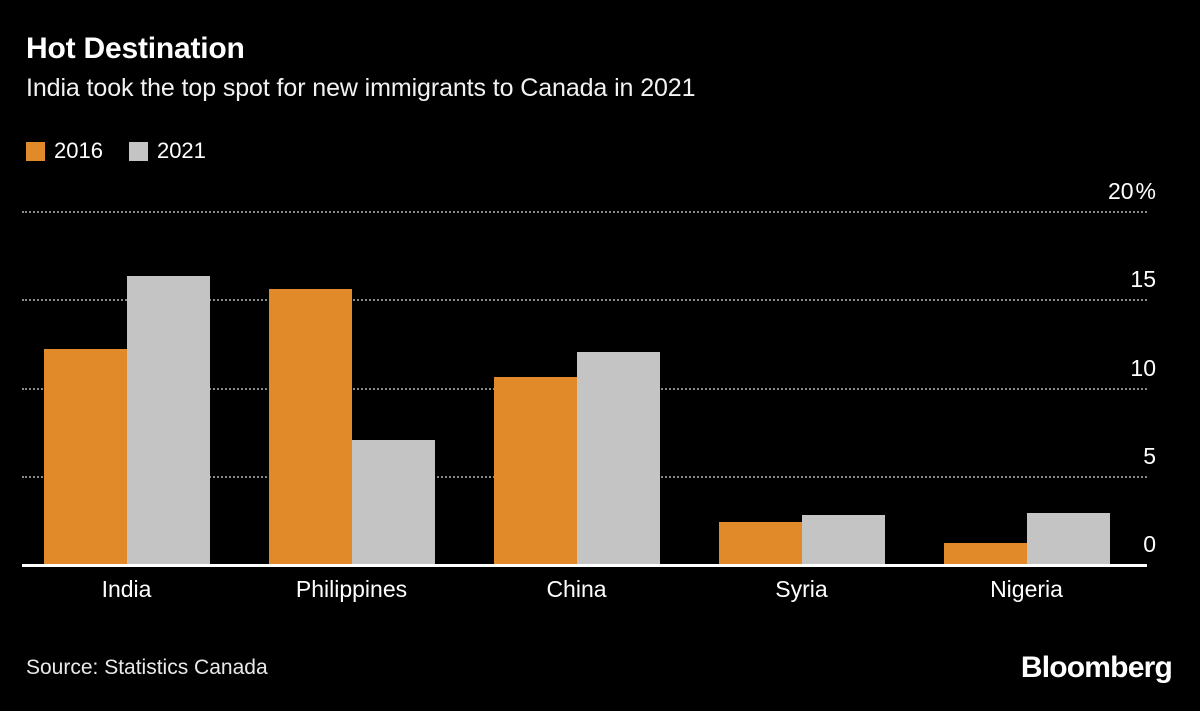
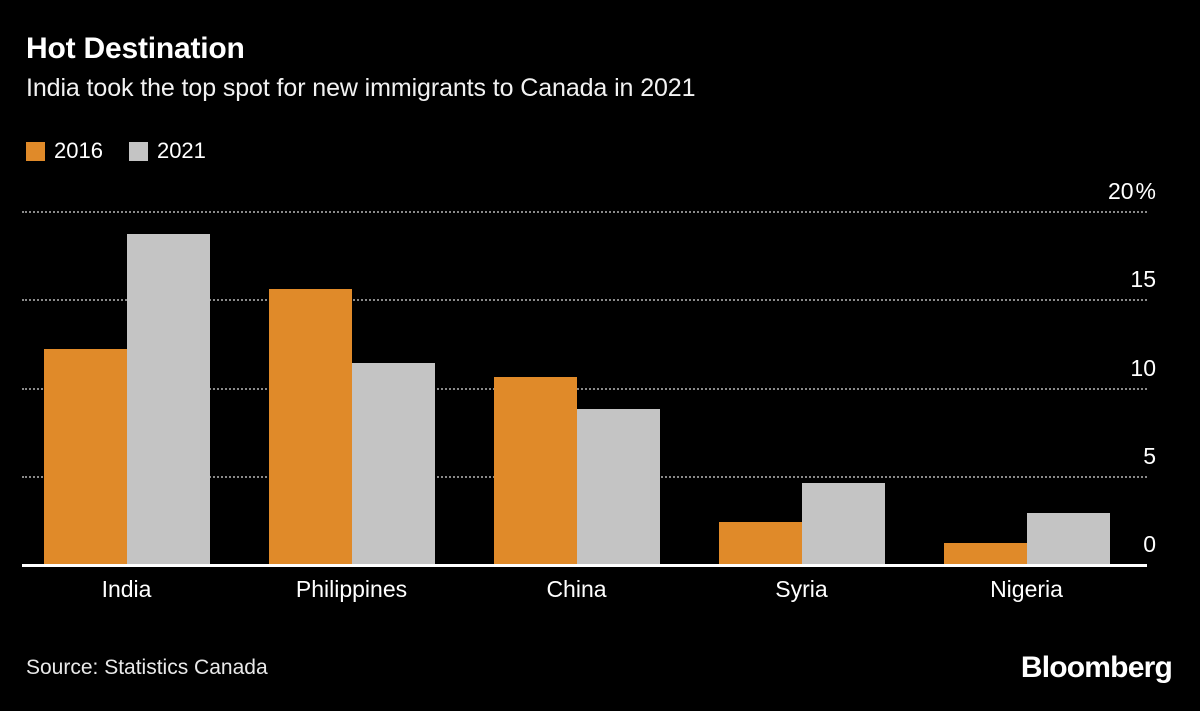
2021/India: 16.3 -> 18.7
2021/Philippines: 7.0 -> 11.4
2021/China: 12.0 -> 8.8
2021/Syria: 2.8 -> 4.6
